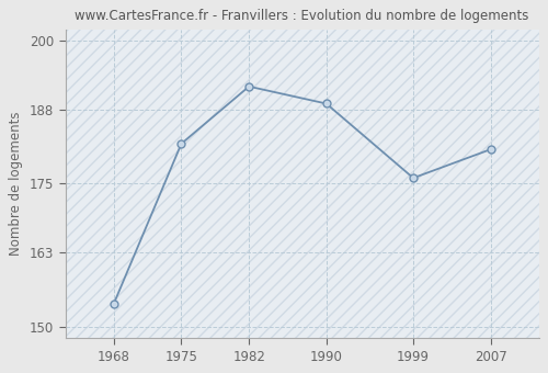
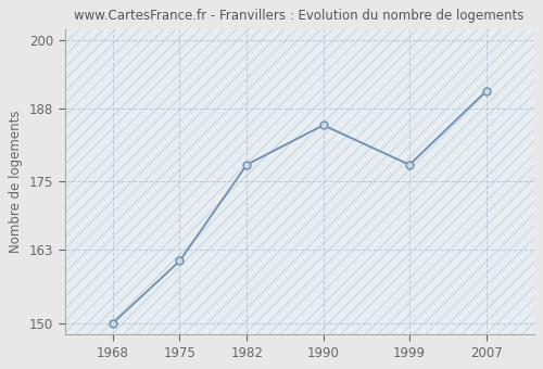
1968: 154 -> 150
1975: 182 -> 161
1982: 192 -> 178
1990: 189 -> 185
1999: 176 -> 178
2007: 181 -> 191
